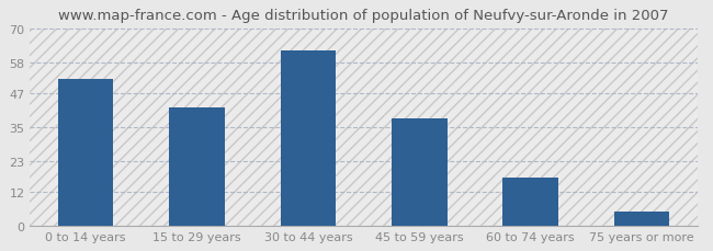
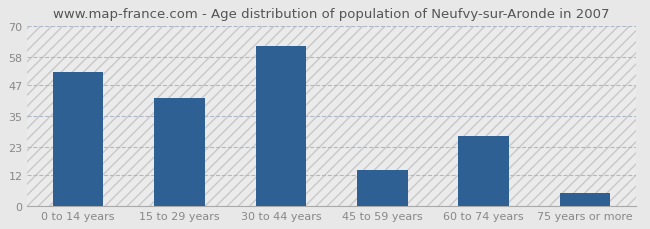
45 to 59 years: 38 -> 14
60 to 74 years: 17 -> 27
